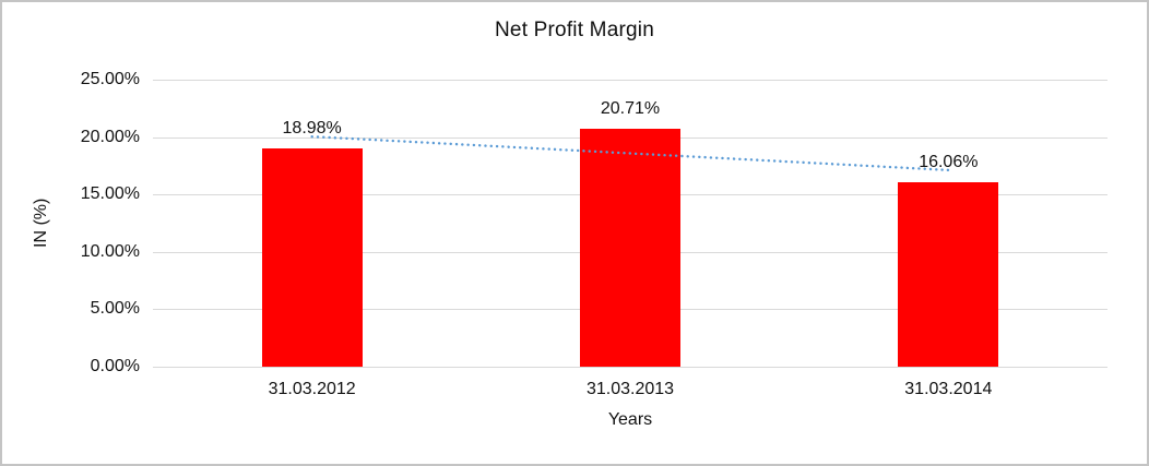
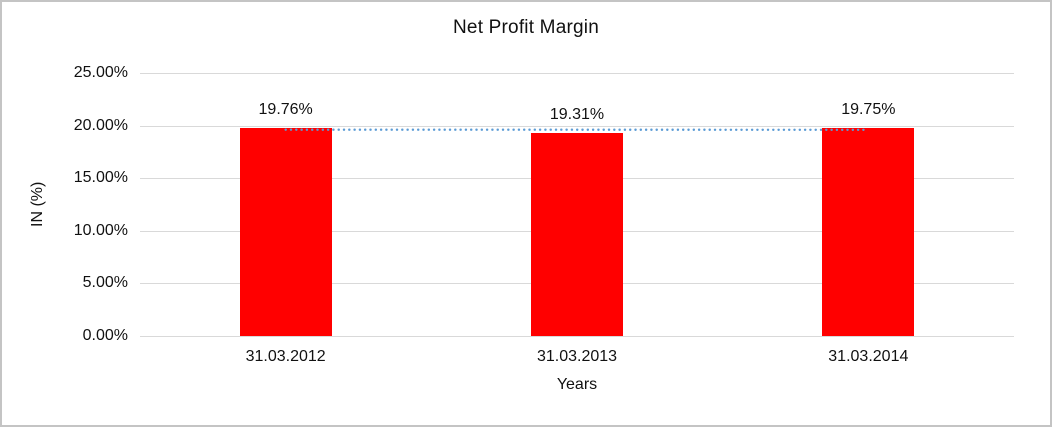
31.03.2012: 18.98% -> 19.76%
31.03.2013: 20.71% -> 19.31%
31.03.2014: 16.06% -> 19.75%
